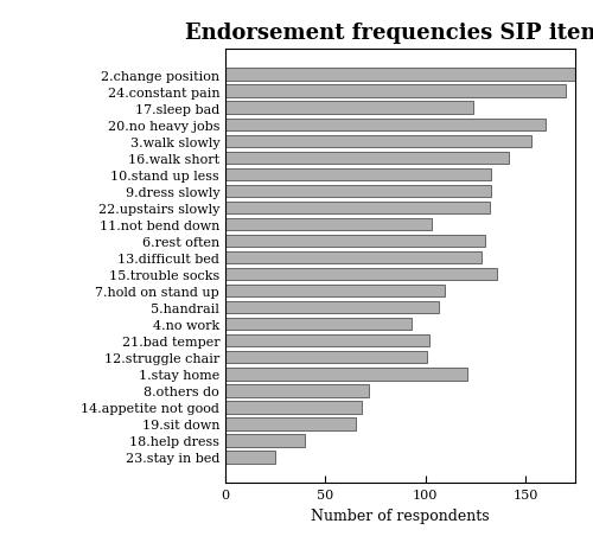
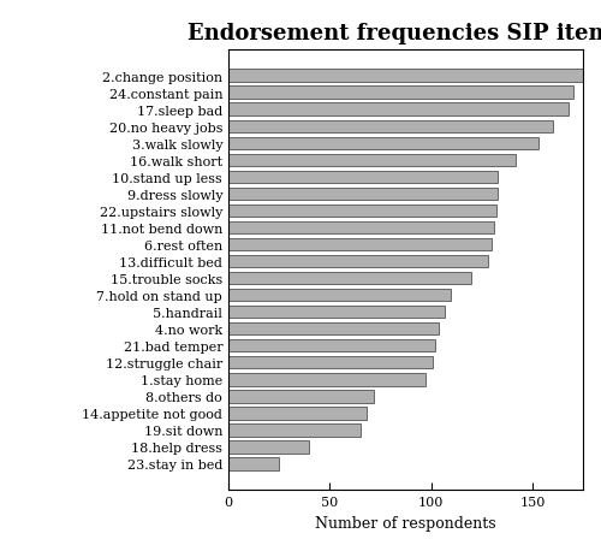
17.sleep bad: 124 -> 168
11.not bend down: 103 -> 131
15.trouble socks: 136 -> 120
4.no work: 93 -> 104
1.stay home: 121 -> 97
